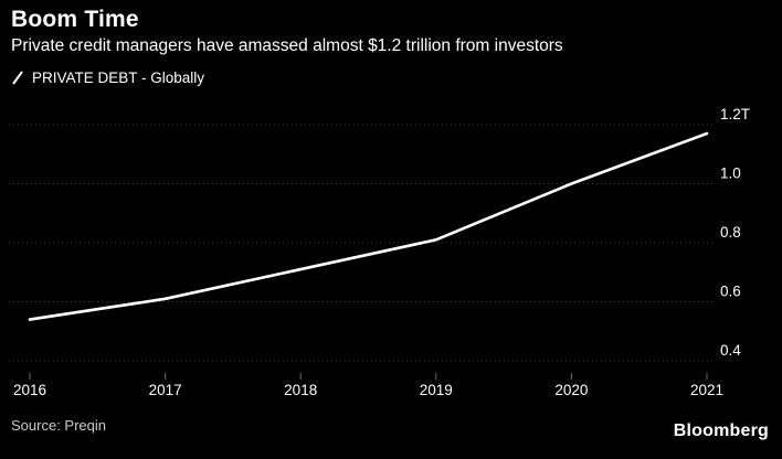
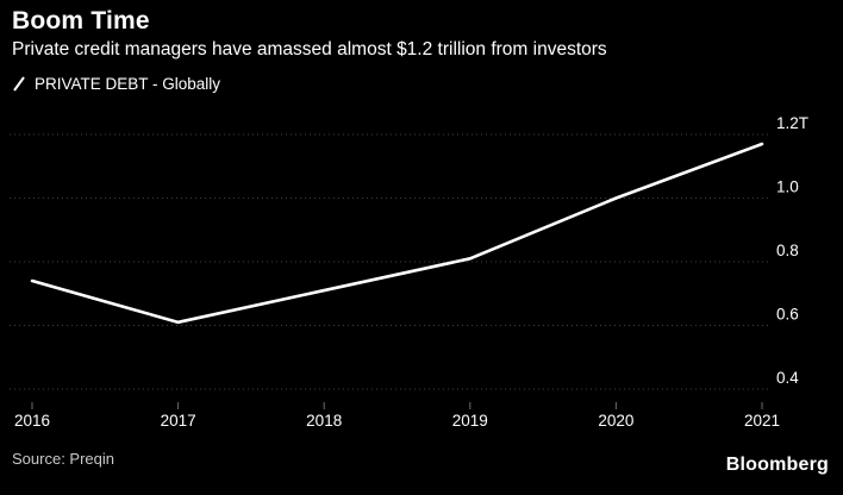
2016: 0.54 -> 0.74
